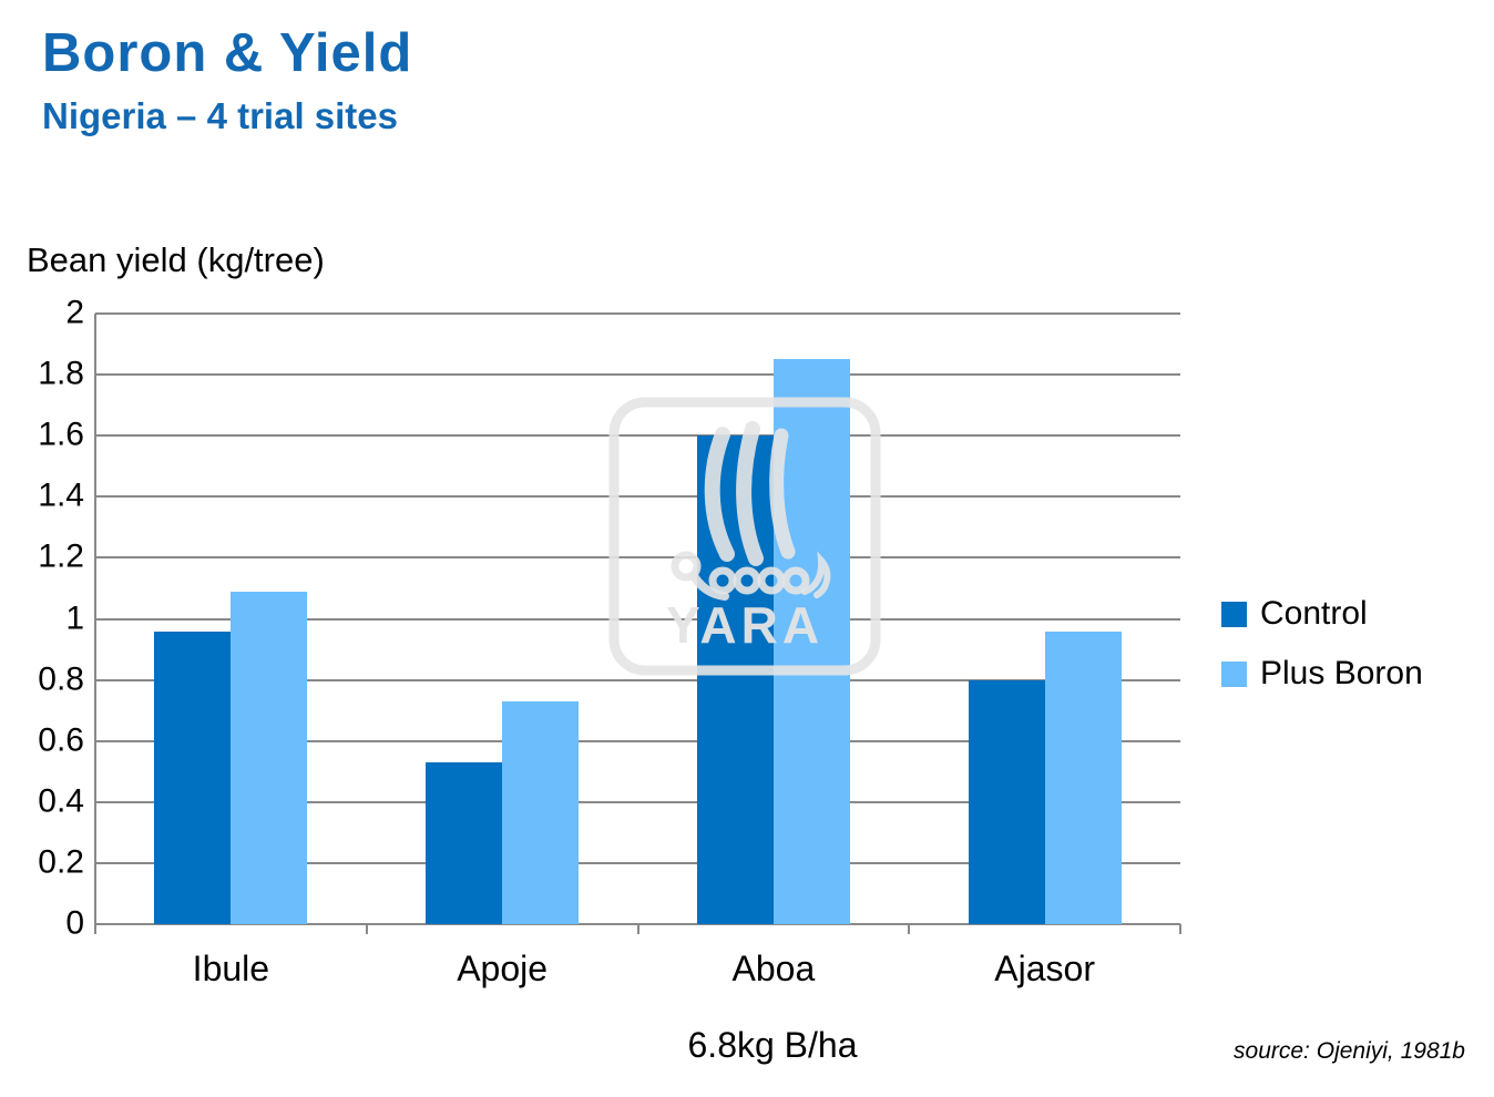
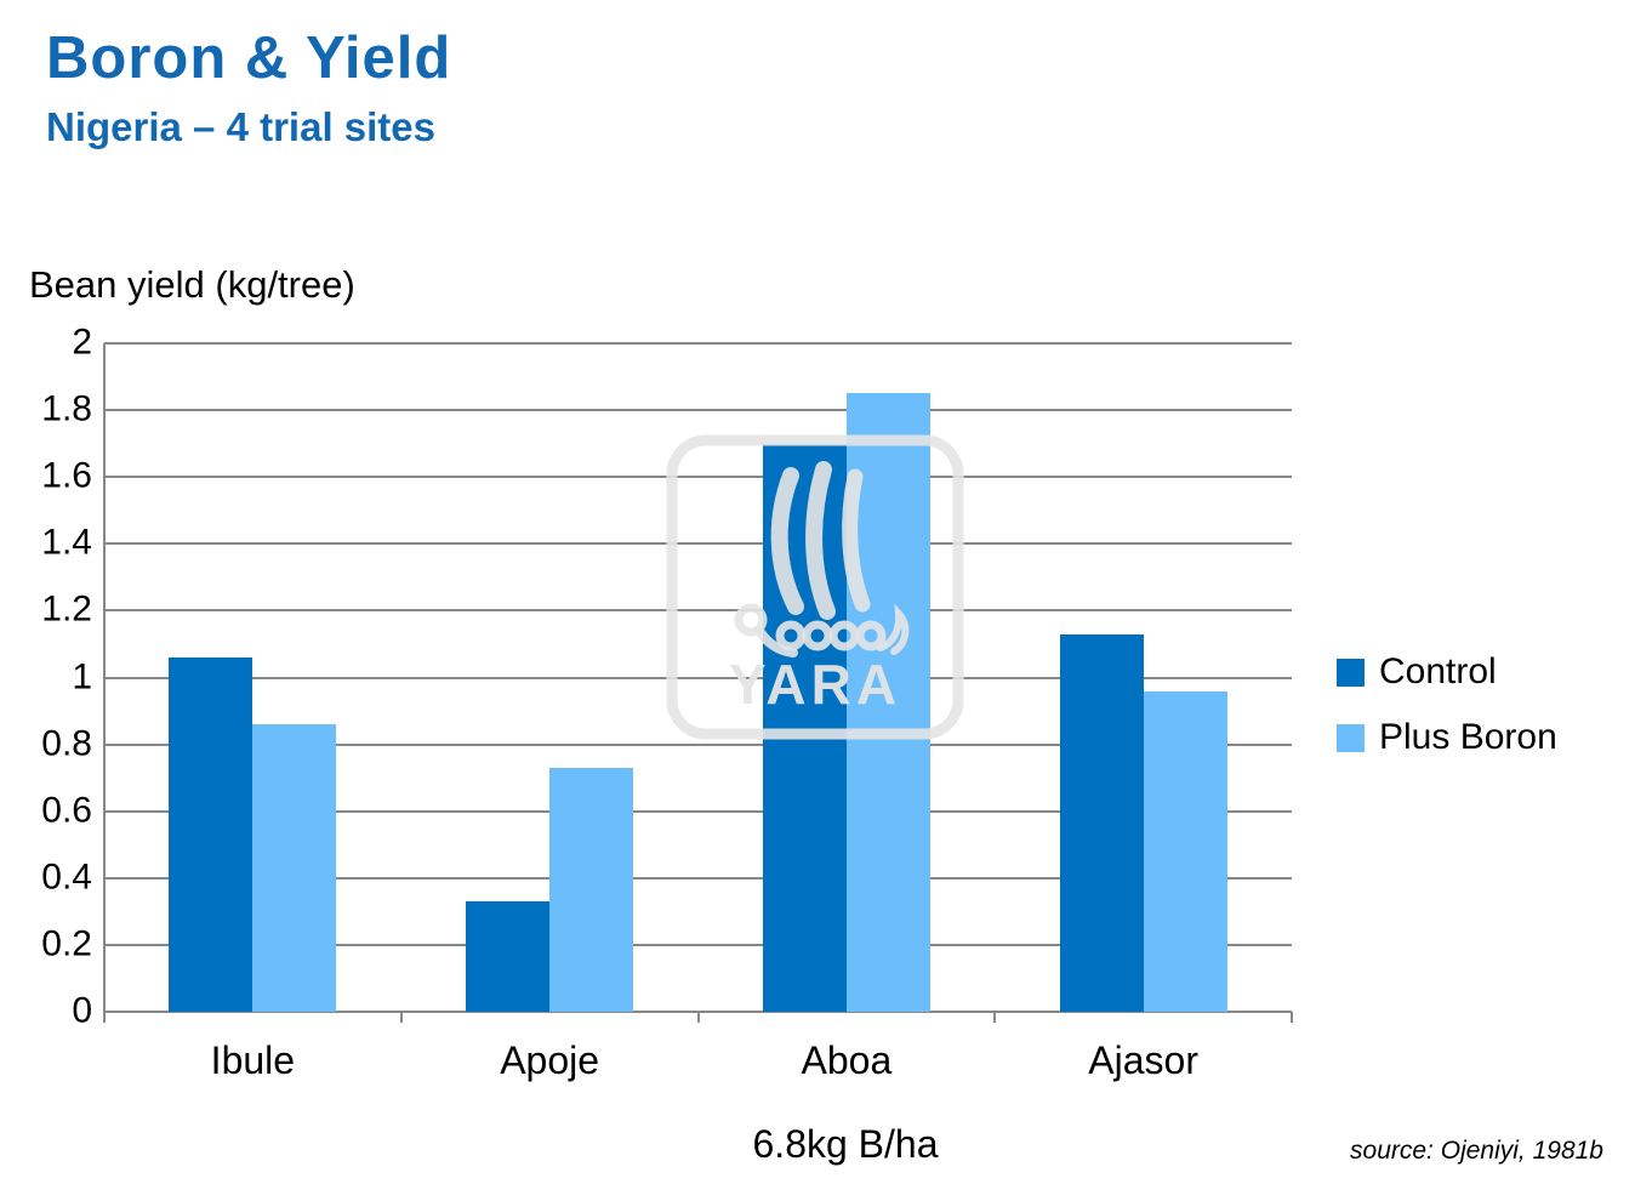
Control/Ibule: 0.96 -> 1.06
Plus Boron/Ibule: 1.09 -> 0.86
Control/Apoje: 0.53 -> 0.33
Control/Aboa: 1.60 -> 1.70
Control/Ajasor: 0.80 -> 1.13
